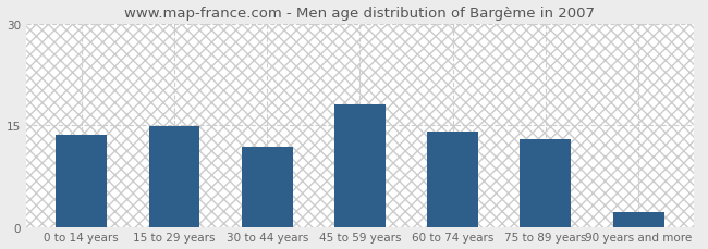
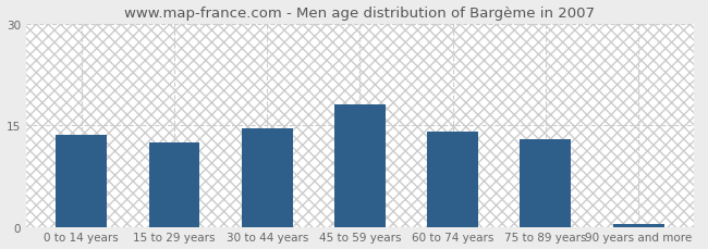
15 to 29 years: 14.8 -> 12.5
30 to 44 years: 11.8 -> 14.5
90 years and more: 2.2 -> 0.4
